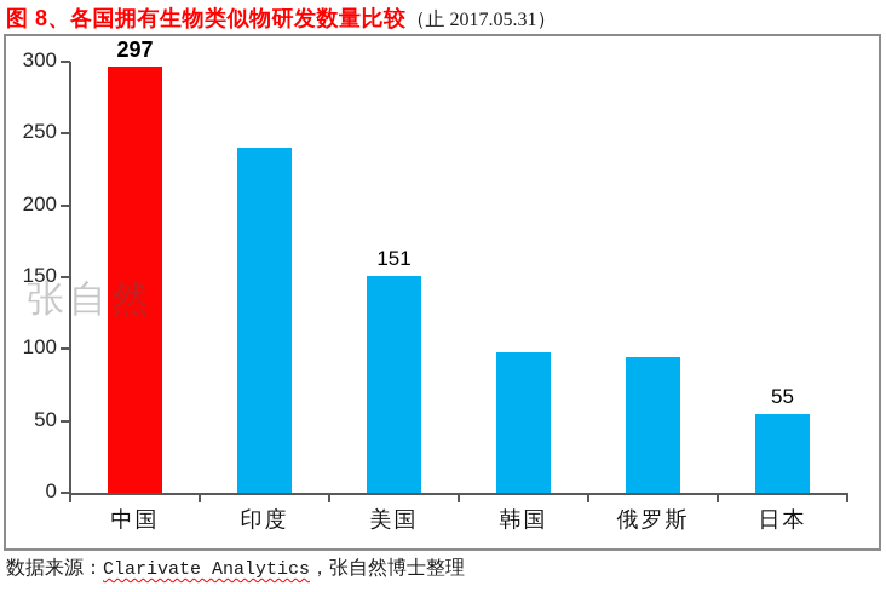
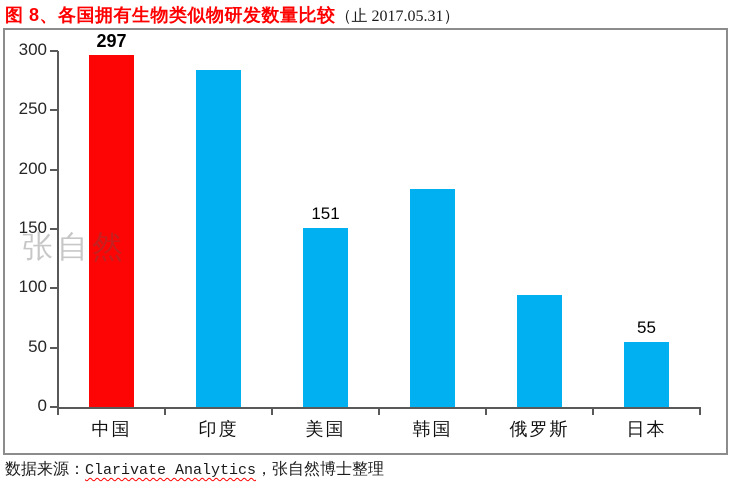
印度: 240 -> 284
韩国: 98 -> 184
